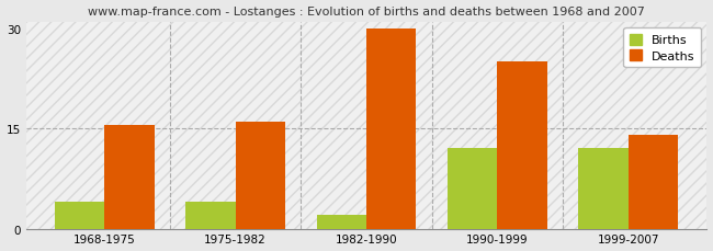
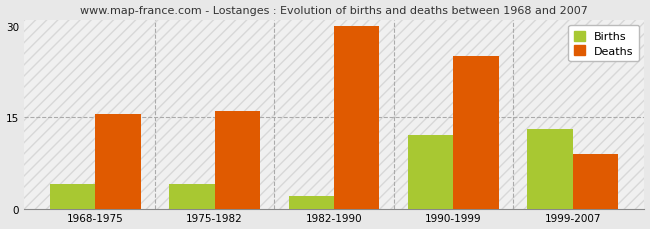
Births/1999-2007: 12 -> 13
Deaths/1999-2007: 14.0 -> 9.0
